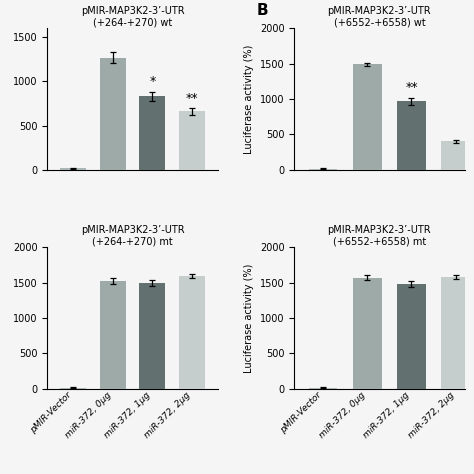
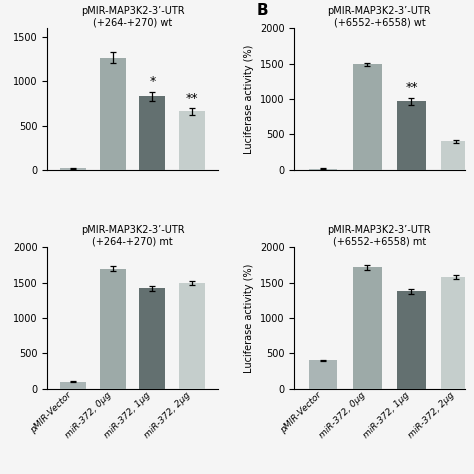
pMIR-MAP3K2-3’-UTR (+264-+270) mt/pMIR-Vector: 20 -> 100
pMIR-MAP3K2-3’-UTR (+264-+270) mt/miR-372, 0μg: 1520 -> 1700
pMIR-MAP3K2-3’-UTR (+264-+270) mt/miR-372, 1μg: 1500 -> 1420
pMIR-MAP3K2-3’-UTR (+264-+270) mt/miR-372, 2μg: 1590 -> 1500
pMIR-MAP3K2-3’-UTR (+6552-+6558) mt/pMIR-Vector: 20 -> 400
pMIR-MAP3K2-3’-UTR (+6552-+6558) mt/miR-372, 0μg: 1570 -> 1720
pMIR-MAP3K2-3’-UTR (+6552-+6558) mt/miR-372, 1μg: 1480 -> 1380
